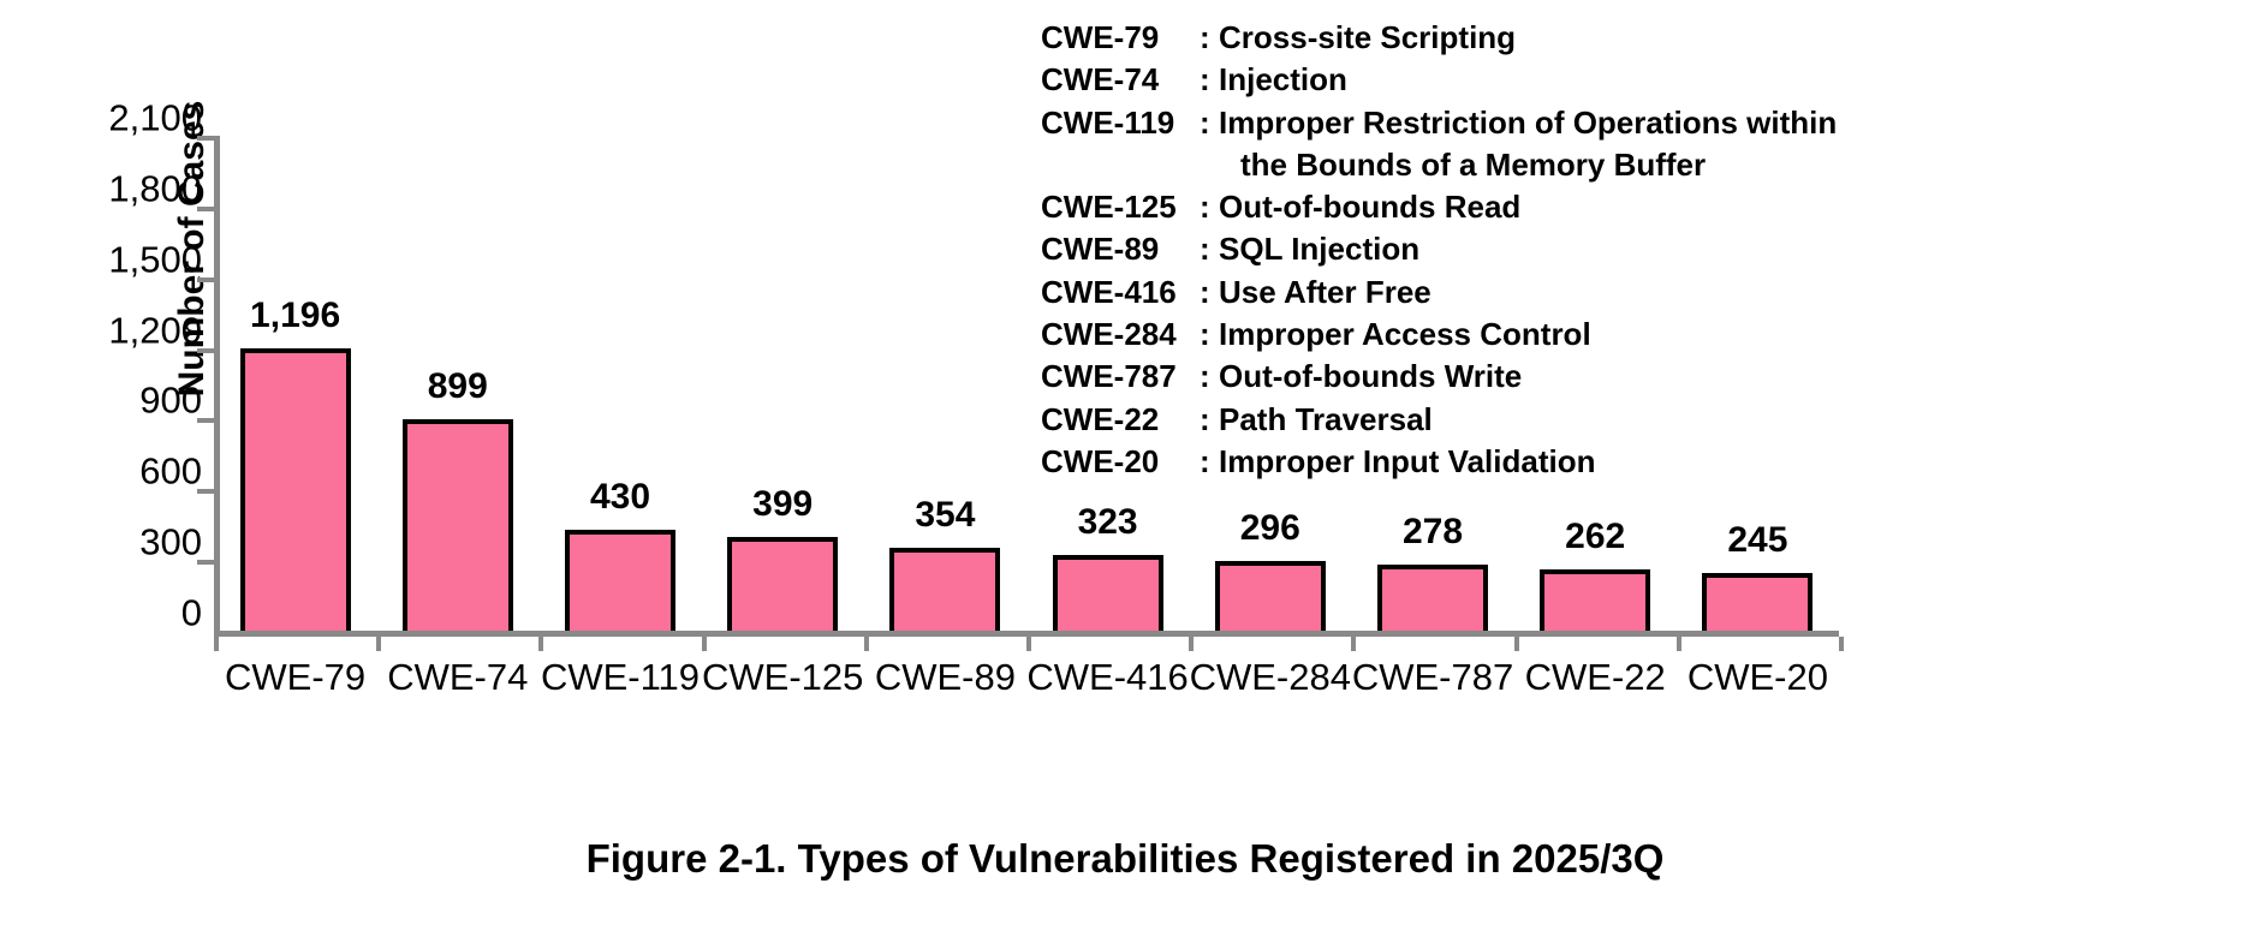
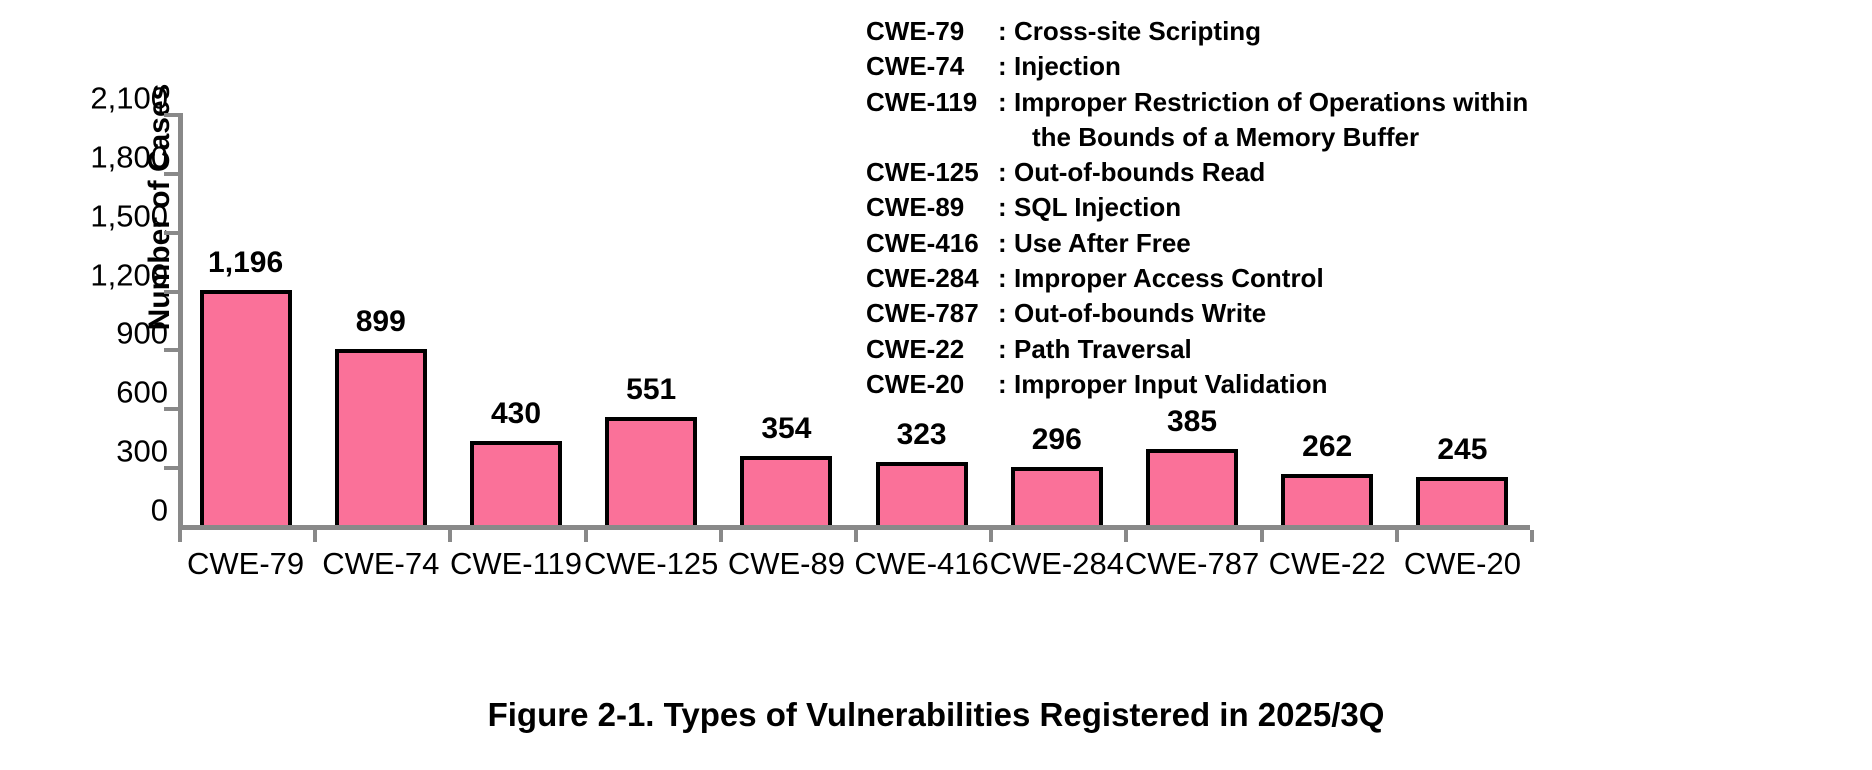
CWE-125: 399 -> 551
CWE-787: 278 -> 385
